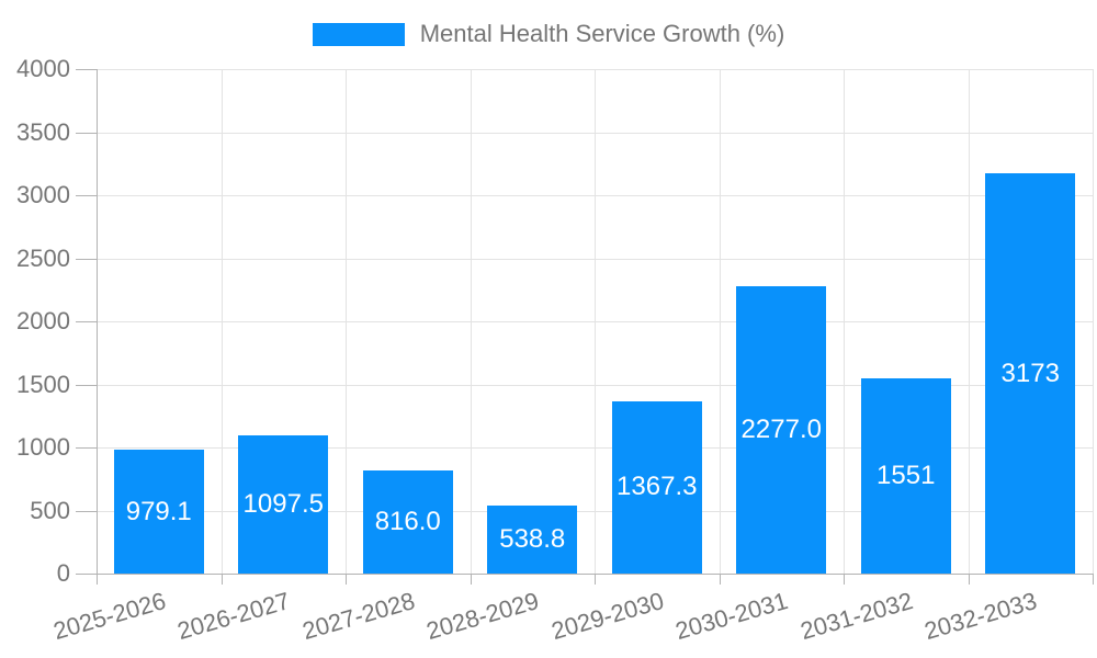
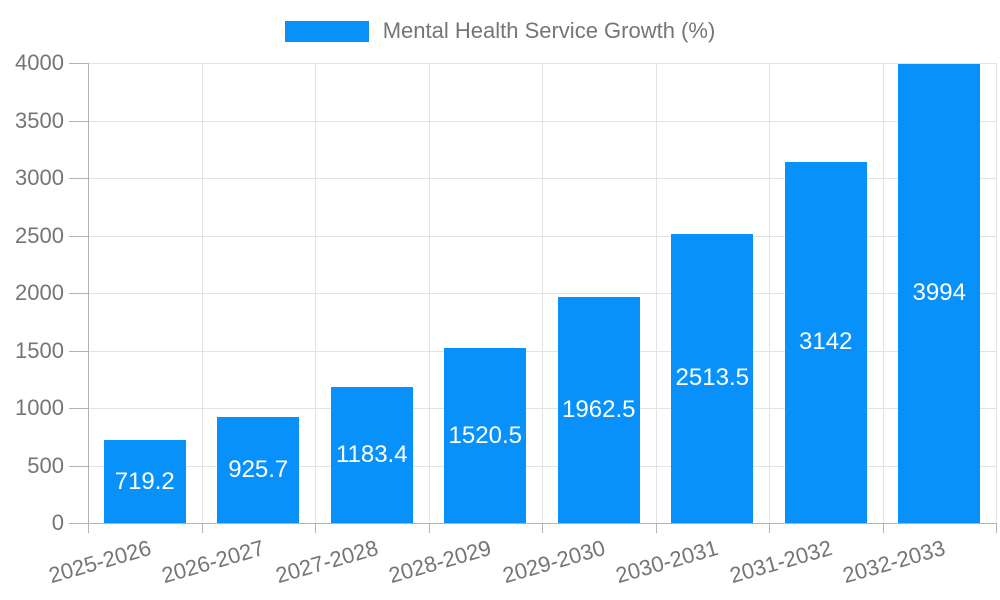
2025-2026: 979.1 -> 719.2
2026-2027: 1097.5 -> 925.7
2027-2028: 816.0 -> 1183.4
2028-2029: 538.8 -> 1520.5
2029-2030: 1367.3 -> 1962.5
2030-2031: 2277.0 -> 2513.5
2031-2032: 1551 -> 3142
2032-2033: 3173 -> 3994
